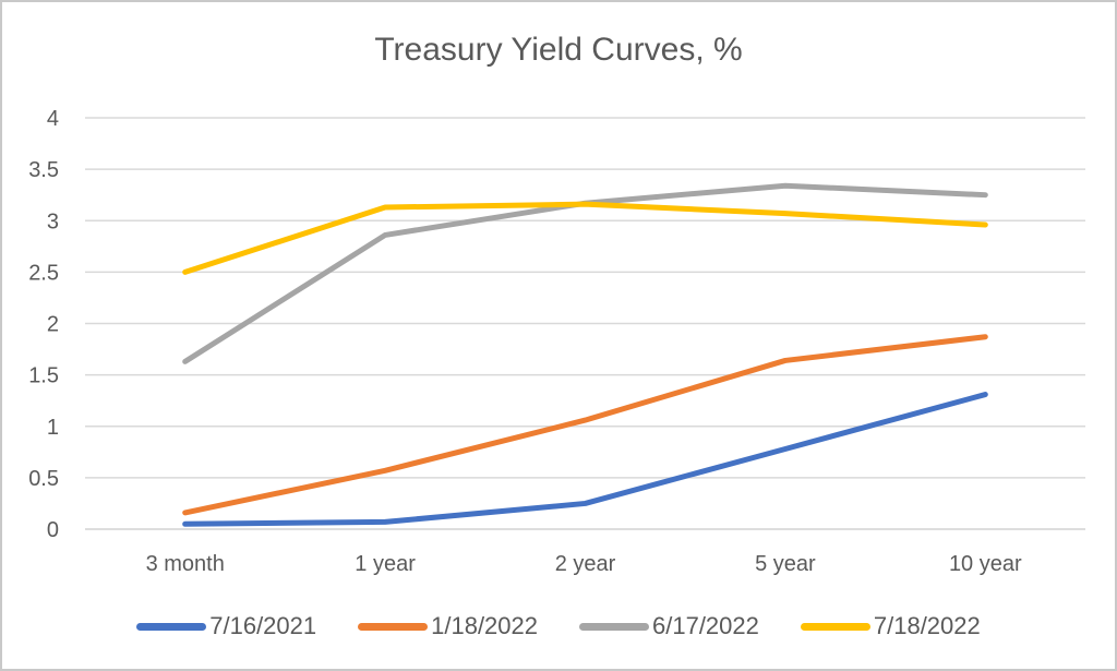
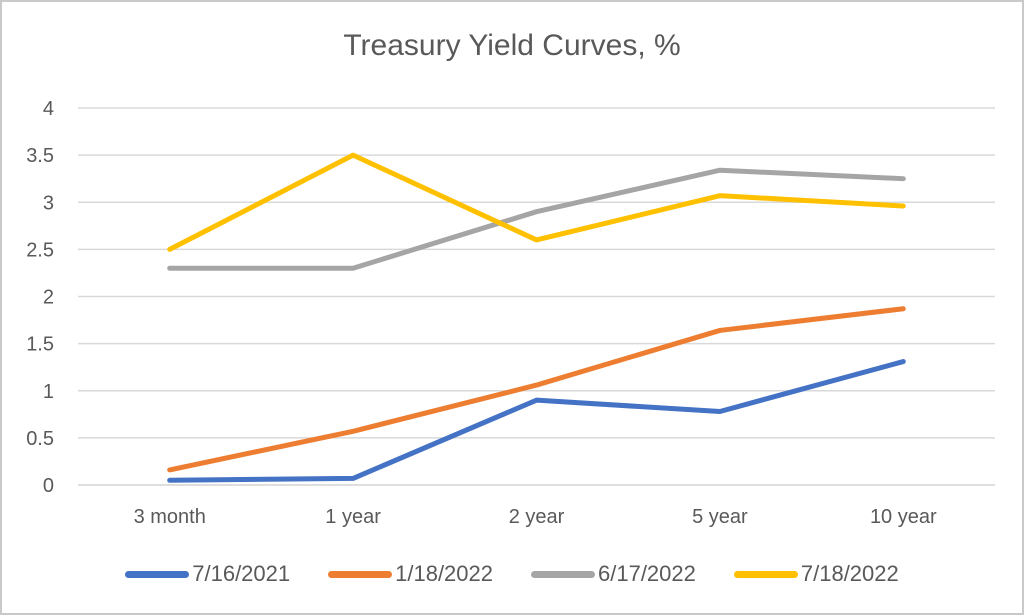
6/17/2022/3 month: 1.6 -> 2.3
6/17/2022/1 year: 2.9 -> 2.3
7/18/2022/1 year: 3.1 -> 3.5
7/16/2021/2 year: 0.2 -> 0.9
6/17/2022/2 year: 3.2 -> 2.9
7/18/2022/2 year: 3.2 -> 2.6
